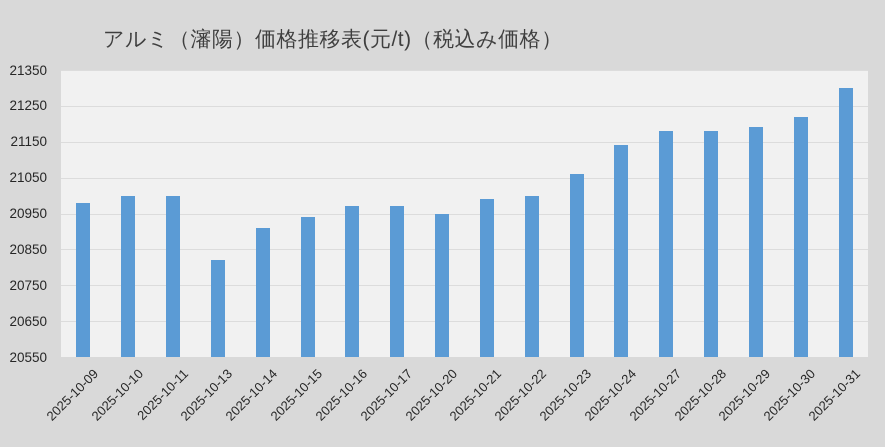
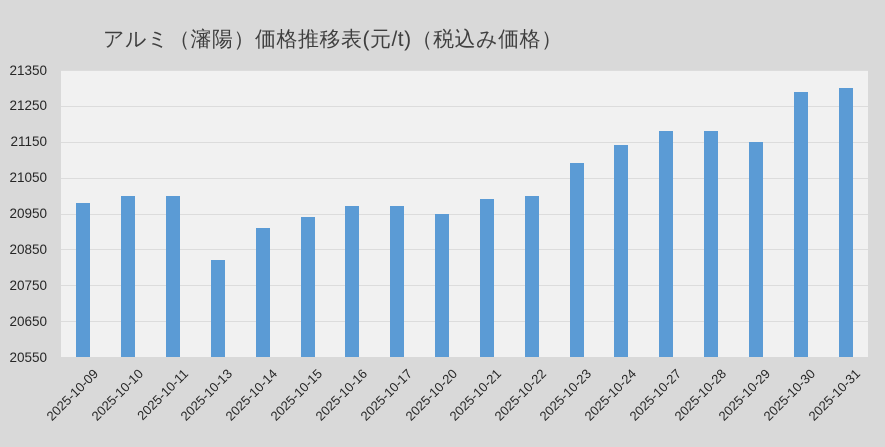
2025-10-23: 21060 -> 21090
2025-10-29: 21190 -> 21150
2025-10-30: 21220 -> 21290
